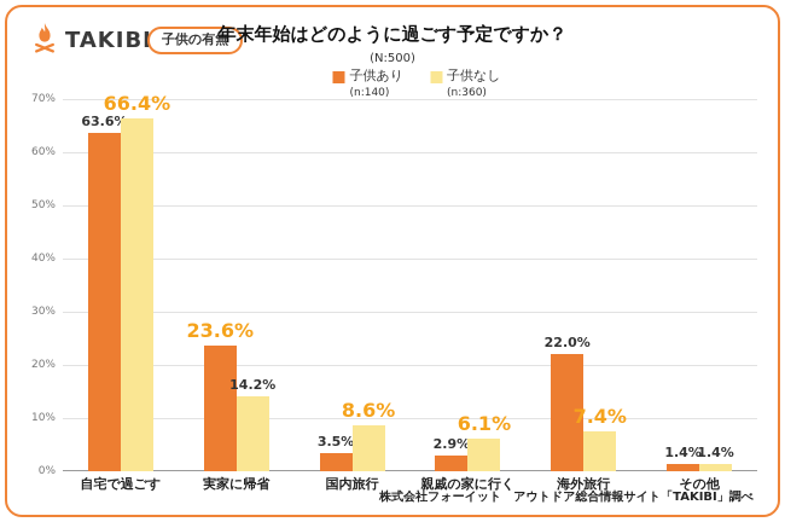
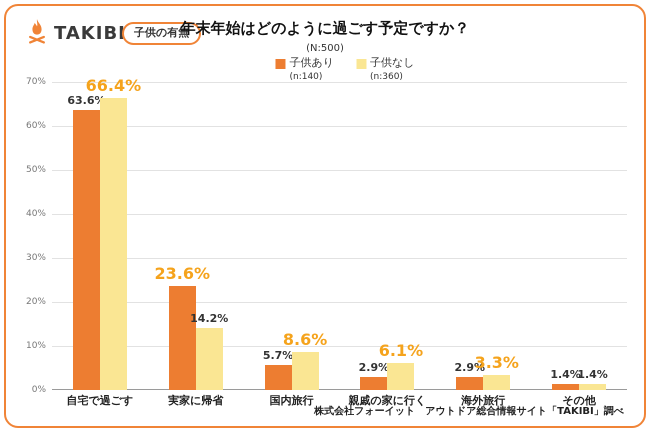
子供あり/国内旅行: 3.5% -> 5.7%
子供あり/海外旅行: 22.0% -> 2.9%
子供なし/海外旅行: 7.4% -> 3.3%
